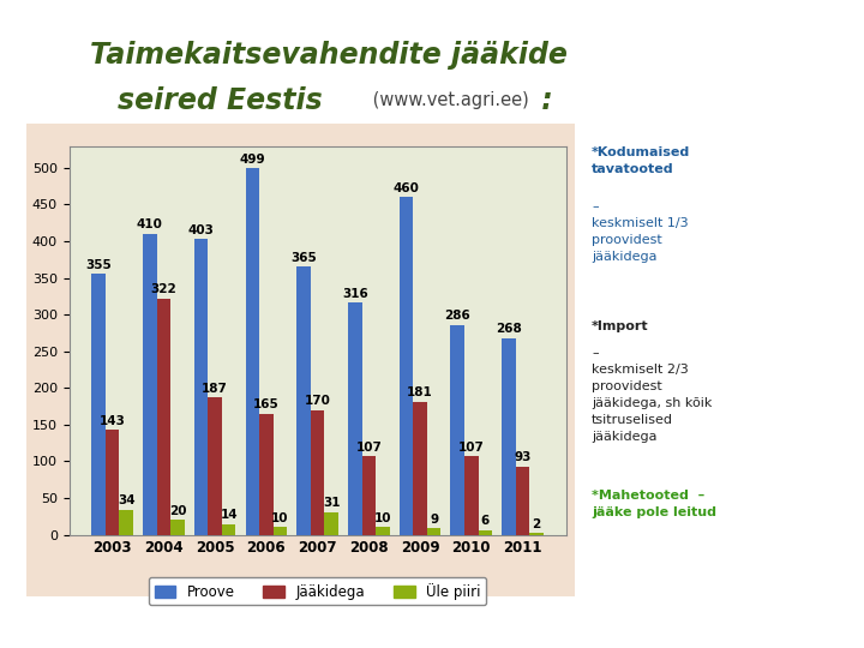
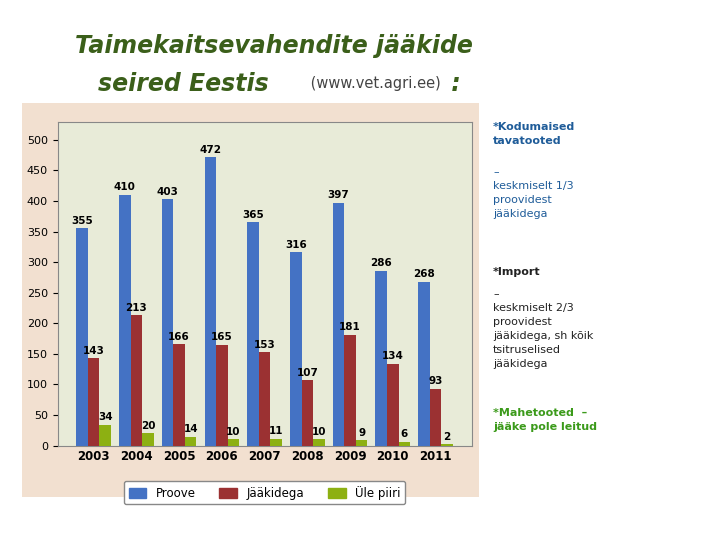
Jääkidega/2004: 322 -> 213
Jääkidega/2005: 187 -> 166
Proove/2006: 499 -> 472
Jääkidega/2007: 170 -> 153
Üle piiri/2007: 31 -> 11
Proove/2009: 460 -> 397
Jääkidega/2010: 107 -> 134
